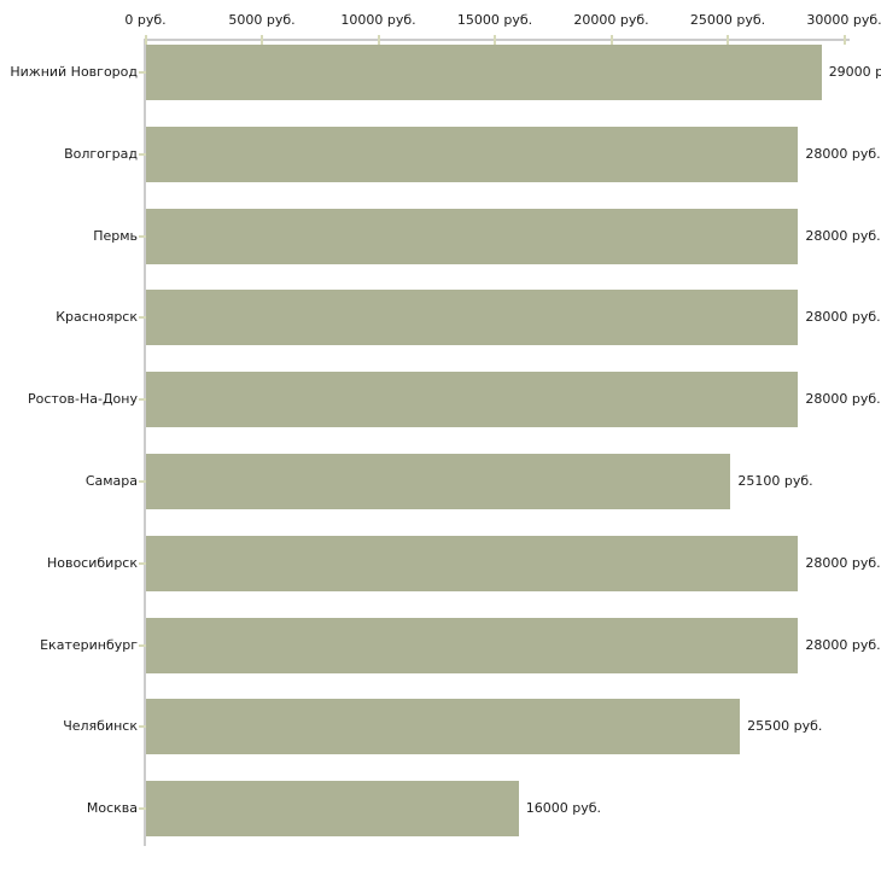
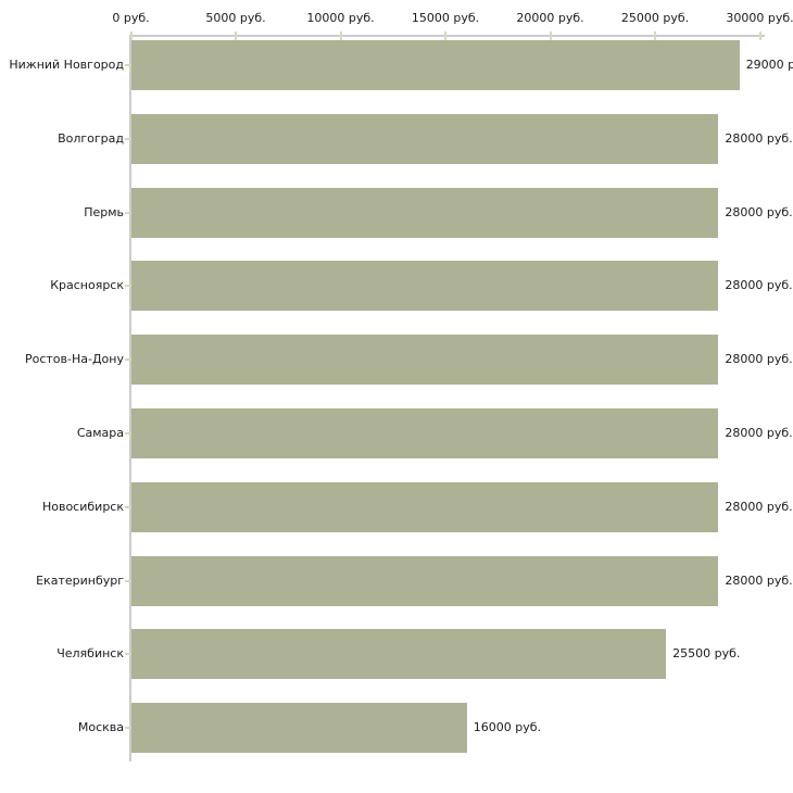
Самара: 25100 -> 28000
